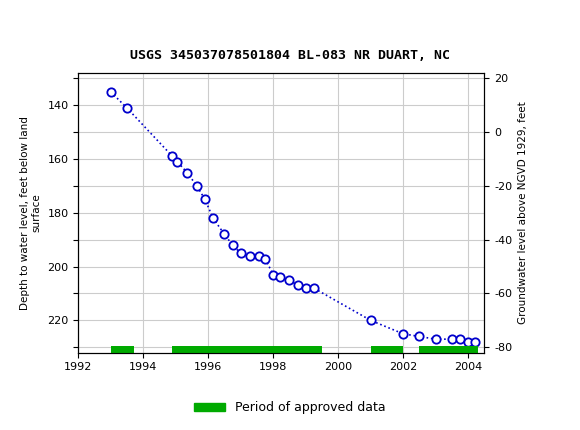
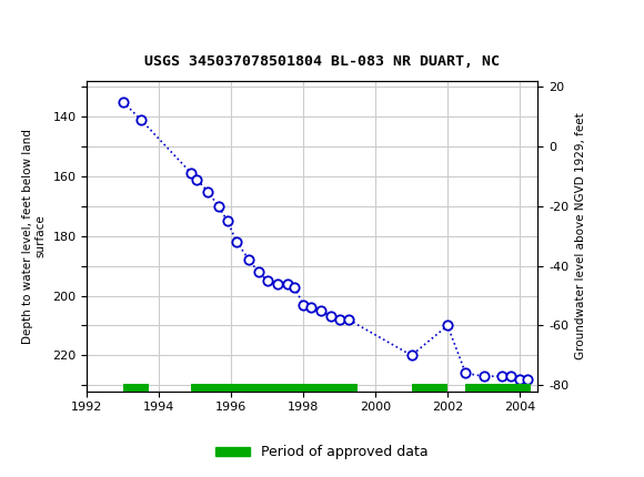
2002: 225 -> 210
